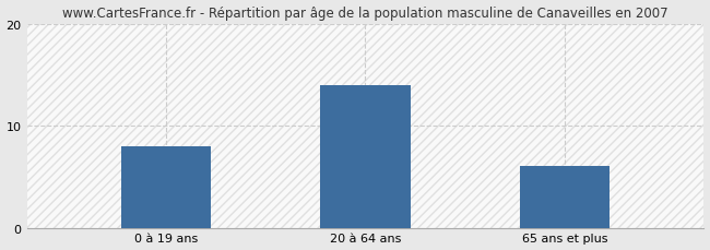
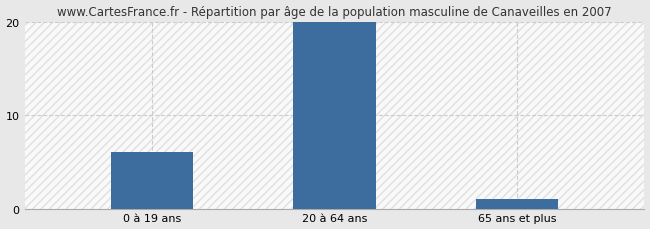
0 à 19 ans: 8 -> 6
20 à 64 ans: 14 -> 20
65 ans et plus: 6 -> 1
